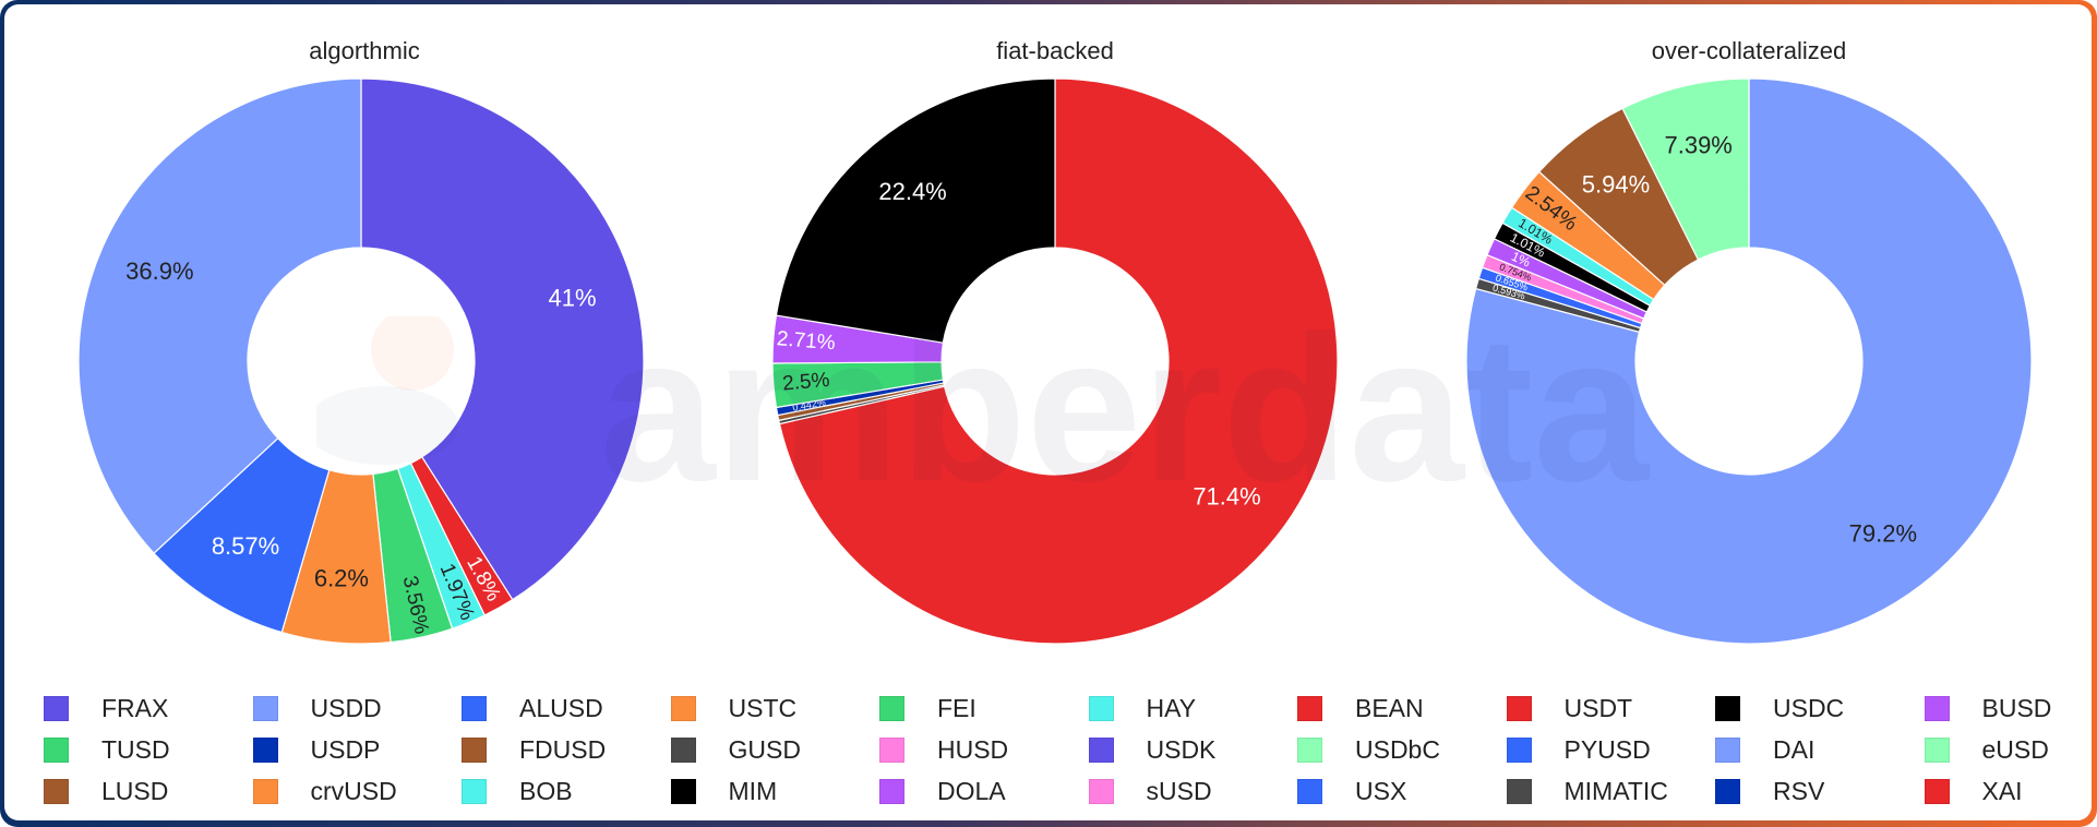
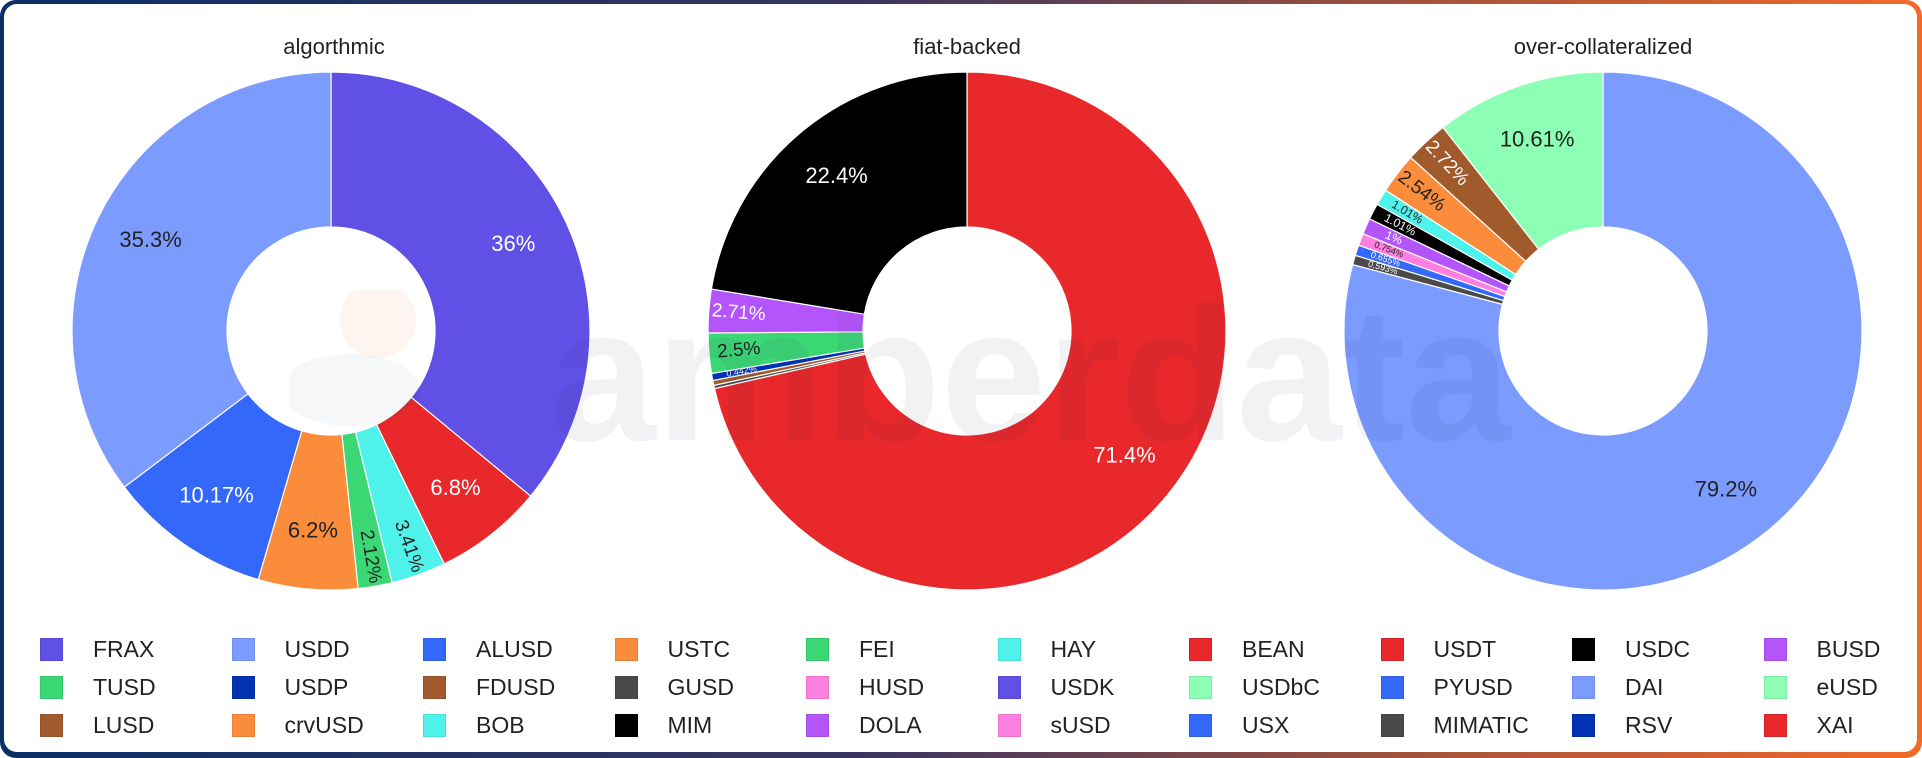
algorthmic/FRAX: 41% -> 36%
algorthmic/BEAN: 1.8% -> 6.8%
algorthmic/HAY: 1.97% -> 3.41%
algorthmic/FEI: 3.56% -> 2.12%
algorthmic/ALUSD: 8.57% -> 10.17%
algorthmic/USDD: 36.9% -> 35.3%
over-collateralized/LUSD: 5.94% -> 2.72%
over-collateralized/eUSD: 7.39% -> 10.61%
